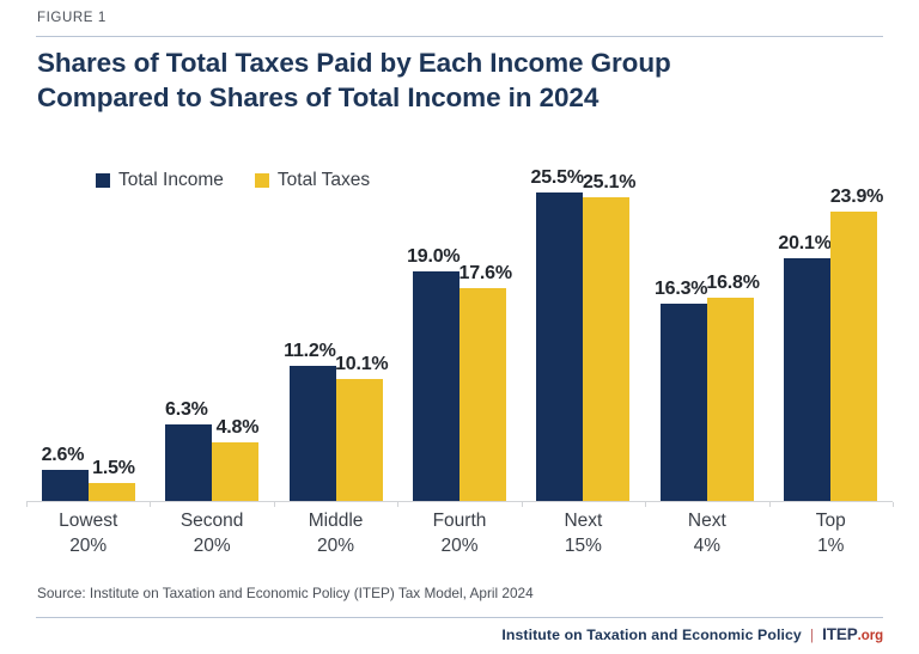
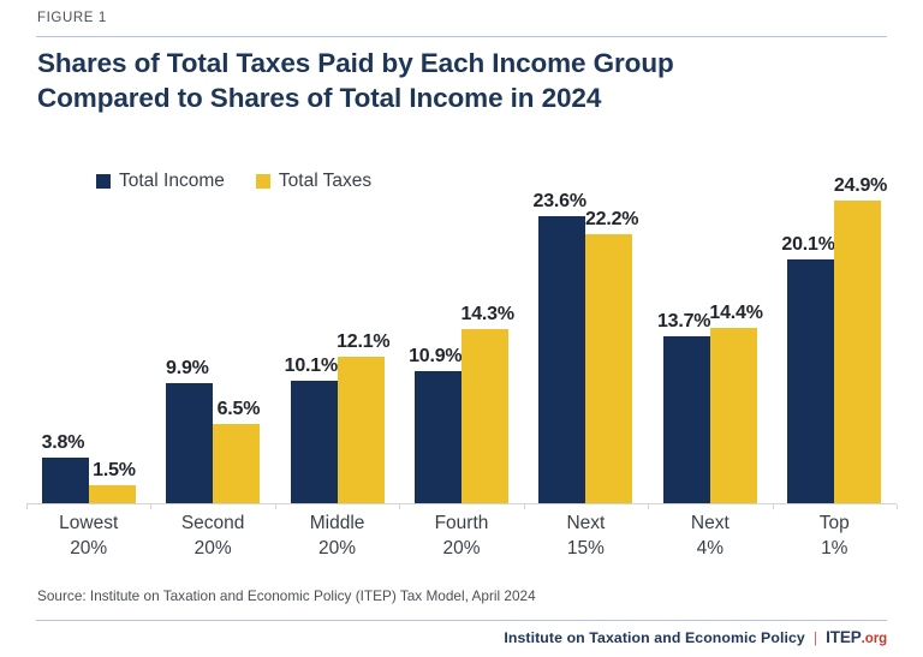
Total Income/Lowest 20%: 2.6% -> 3.8%
Total Income/Second 20%: 6.3% -> 9.9%
Total Taxes/Second 20%: 4.8% -> 6.5%
Total Income/Middle 20%: 11.2% -> 10.1%
Total Taxes/Middle 20%: 10.1% -> 12.1%
Total Income/Fourth 20%: 19.0% -> 10.9%
Total Taxes/Fourth 20%: 17.6% -> 14.3%
Total Income/Next 15%: 25.5% -> 23.6%
Total Taxes/Next 15%: 25.1% -> 22.2%
Total Income/Next 4%: 16.3% -> 13.7%
Total Taxes/Next 4%: 16.8% -> 14.4%
Total Taxes/Top 1%: 23.9% -> 24.9%
